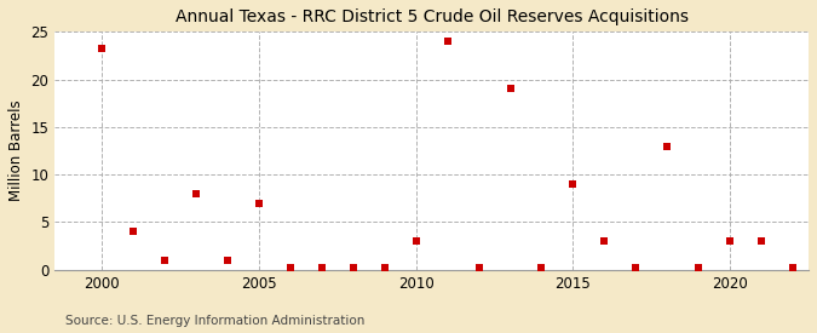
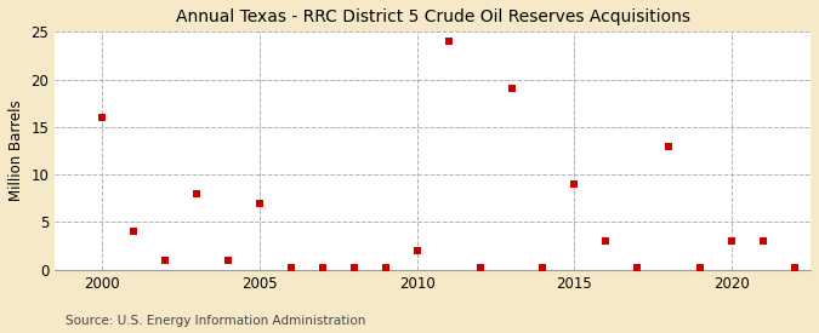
2000: 23.2 -> 16.0
2010: 3.0 -> 2.0
